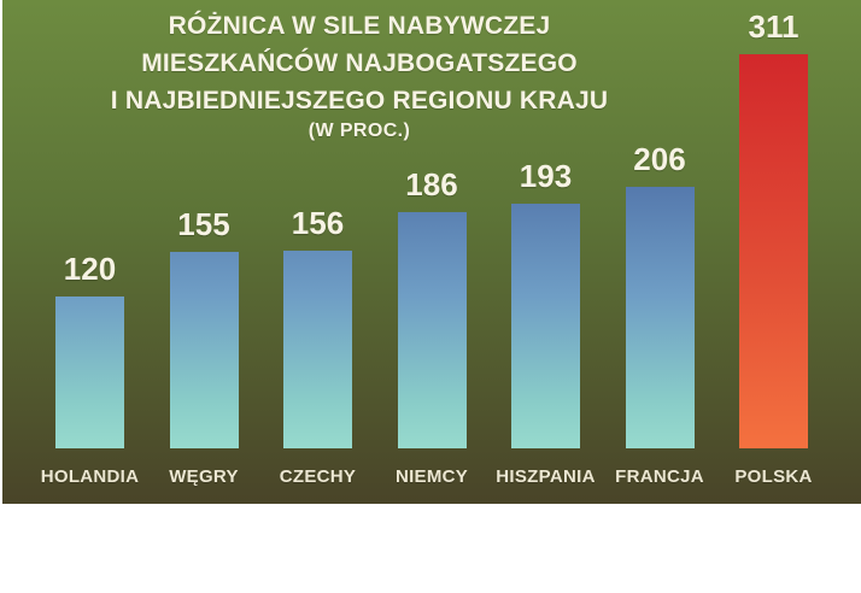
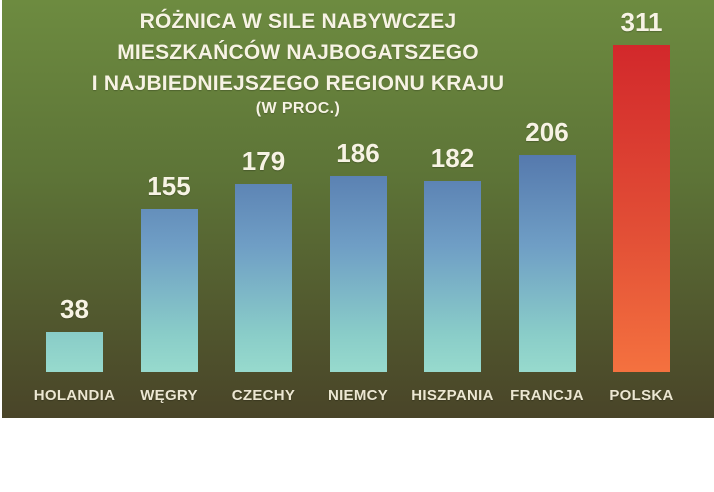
HOLANDIA: 120 -> 38
CZECHY: 156 -> 179
HISZPANIA: 193 -> 182
